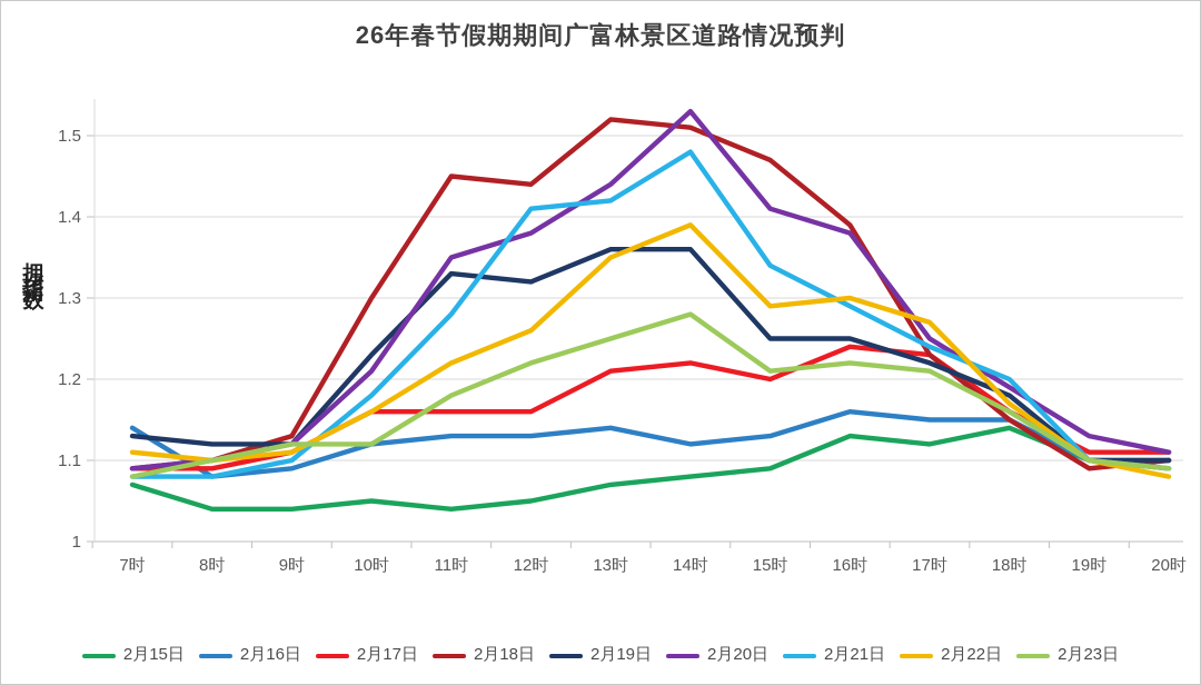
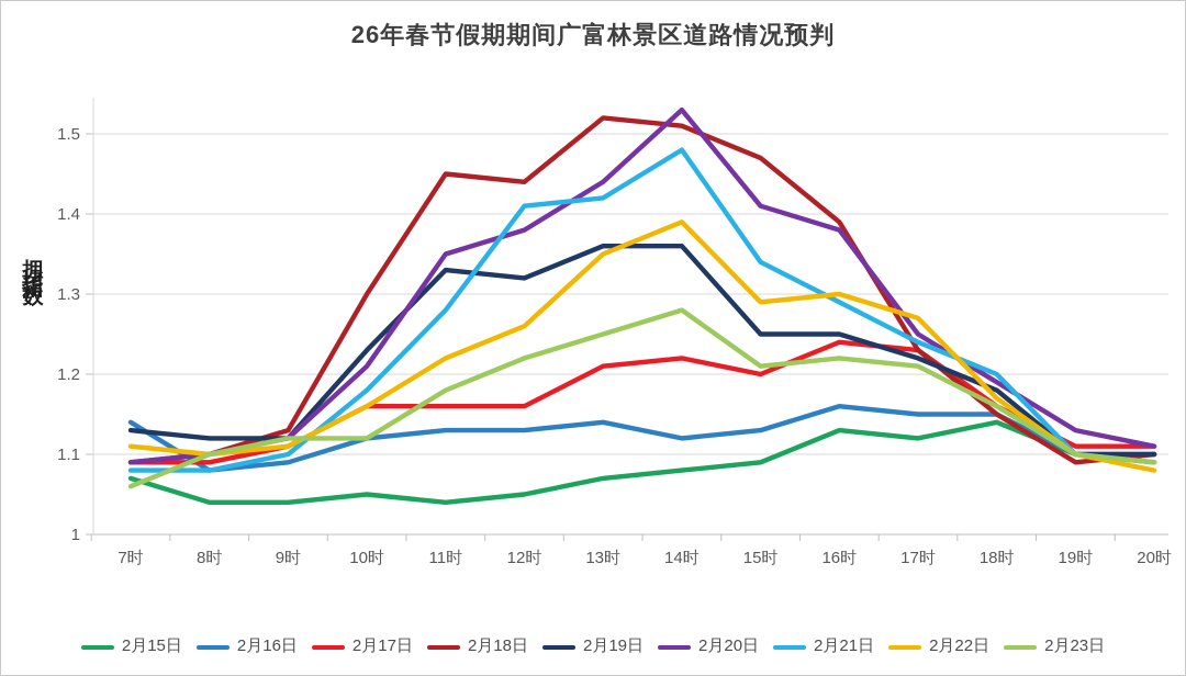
2月23日/7时: 1.08 -> 1.06
